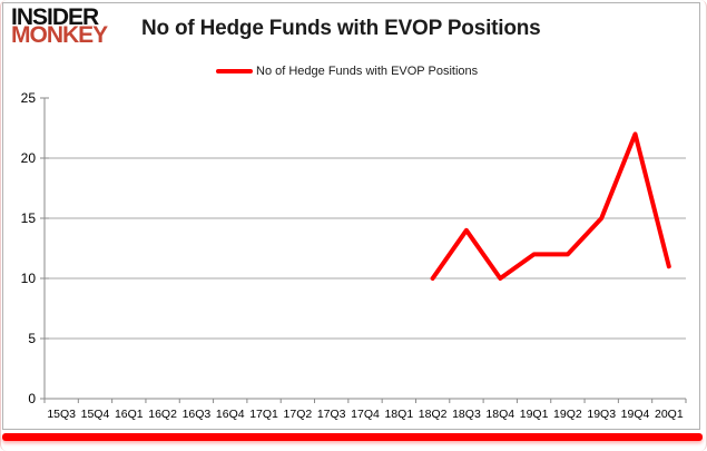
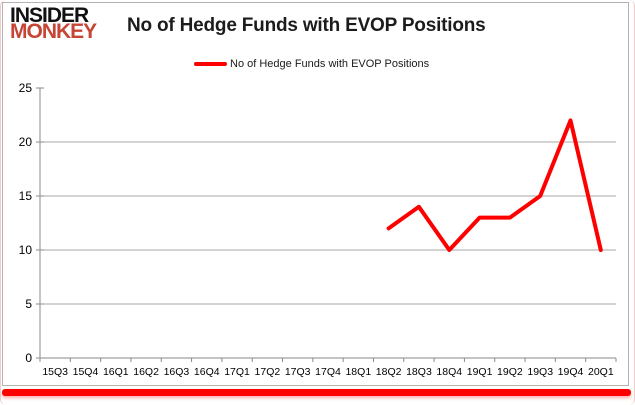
18Q2: 10 -> 12
19Q1: 12 -> 13
19Q2: 12 -> 13
20Q1: 11 -> 10
